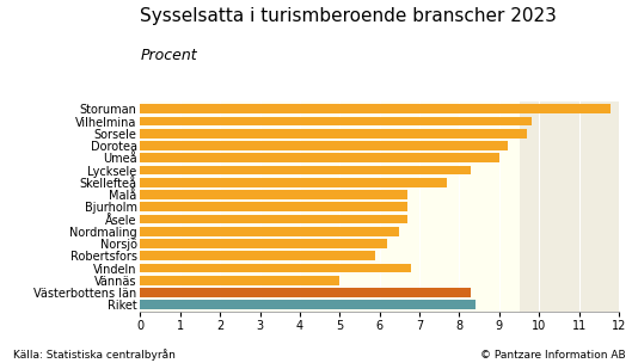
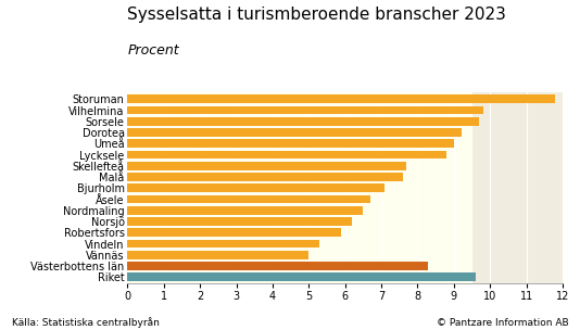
Lycksele: 8.3 -> 8.8
Malå: 6.7 -> 7.6
Bjurholm: 6.7 -> 7.1
Vindeln: 6.8 -> 5.3
Riket: 8.4 -> 9.6
